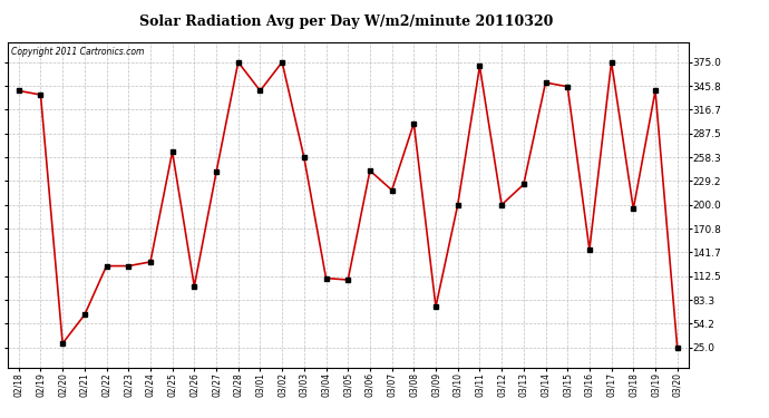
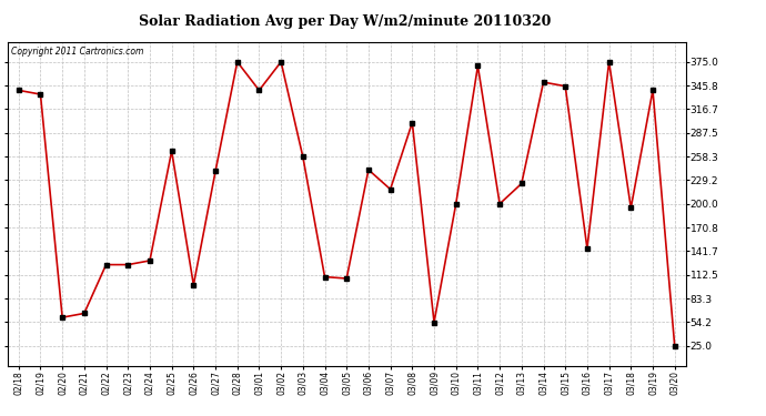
02/20: 30 -> 60
03/09: 75 -> 54
